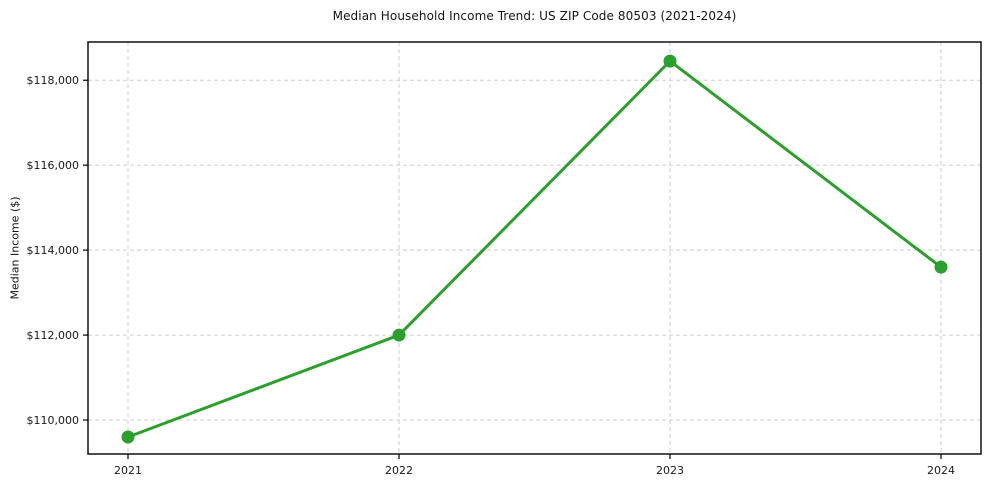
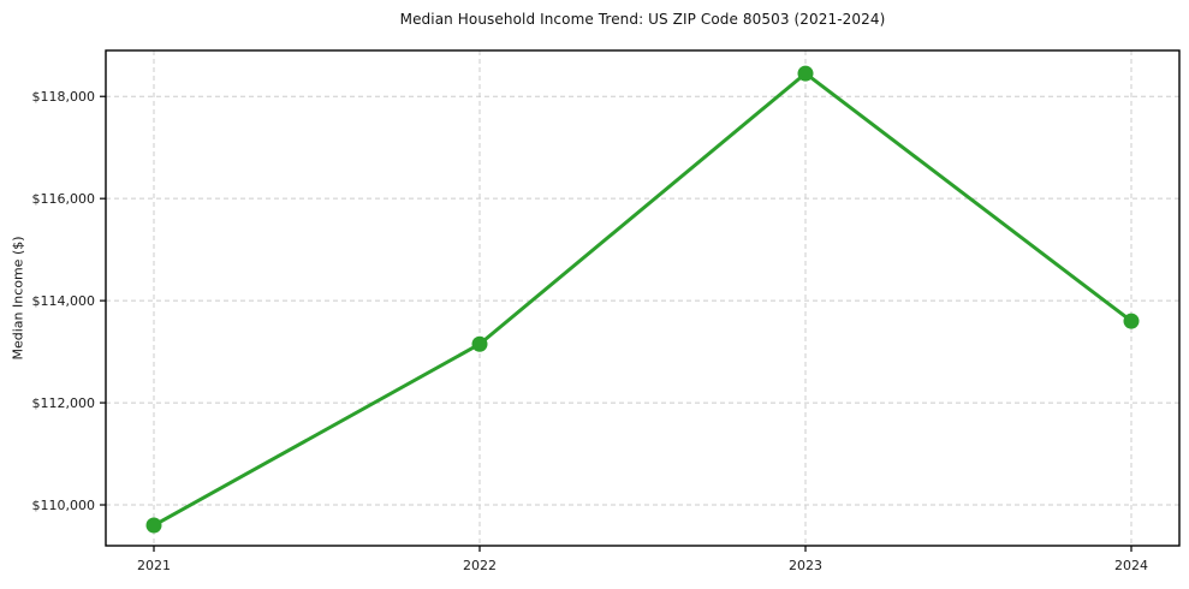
2022: $112000 -> $113200
